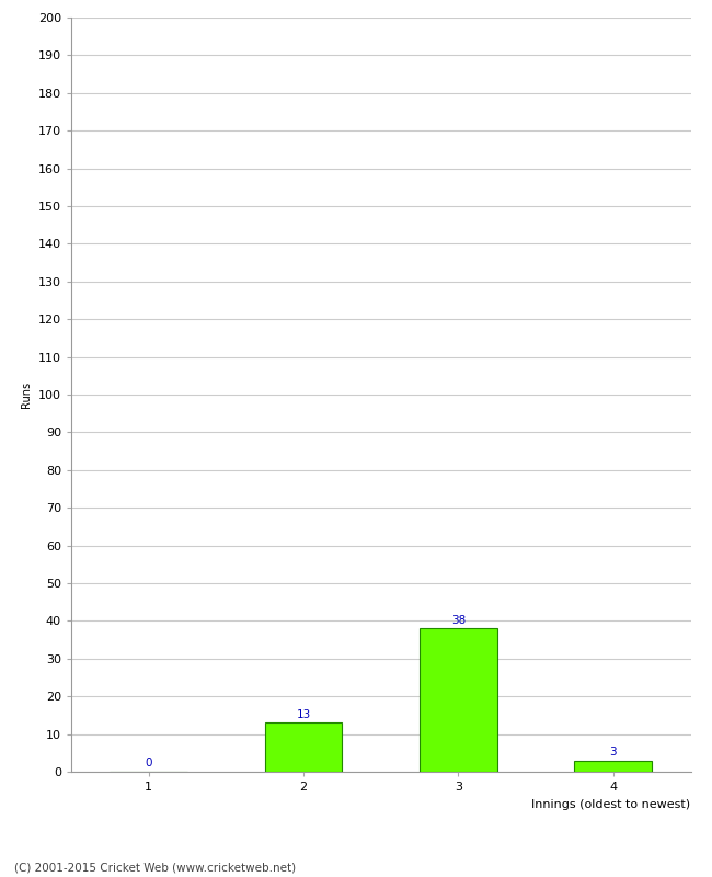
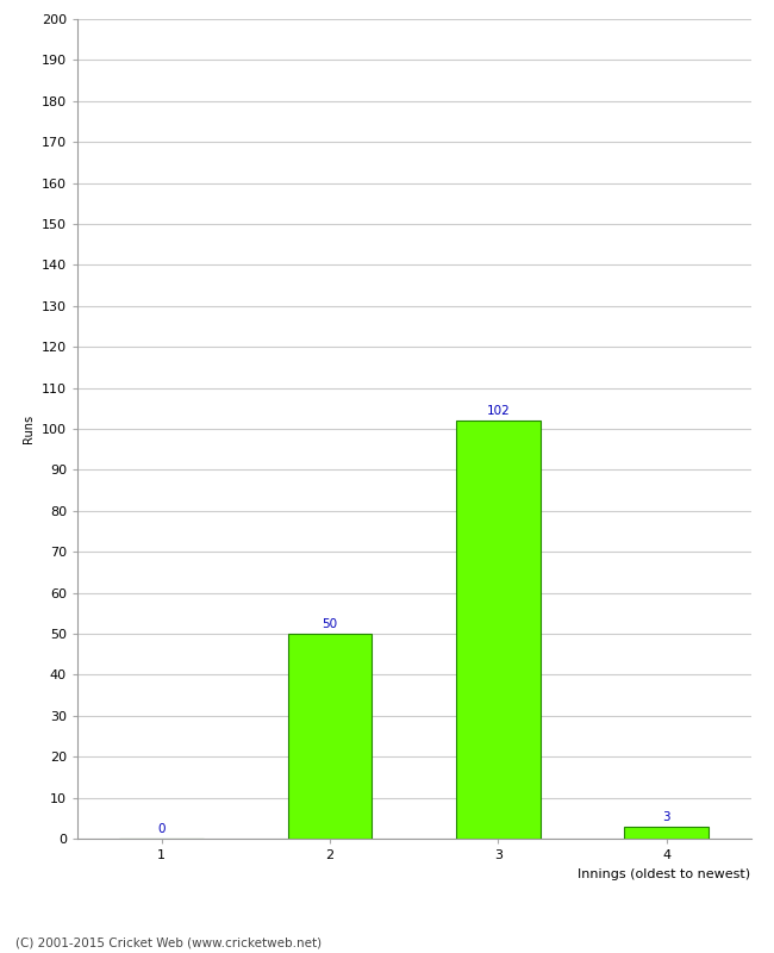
2: 13 -> 50
3: 38 -> 102
